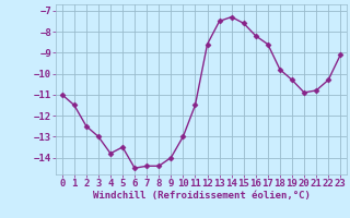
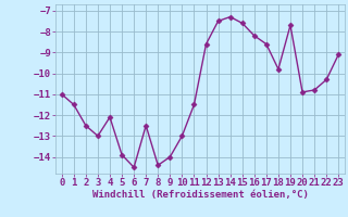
4: -13.8 -> -12.1
5: -13.5 -> -13.9
7: -14.4 -> -12.5
19: -10.3 -> -7.7
